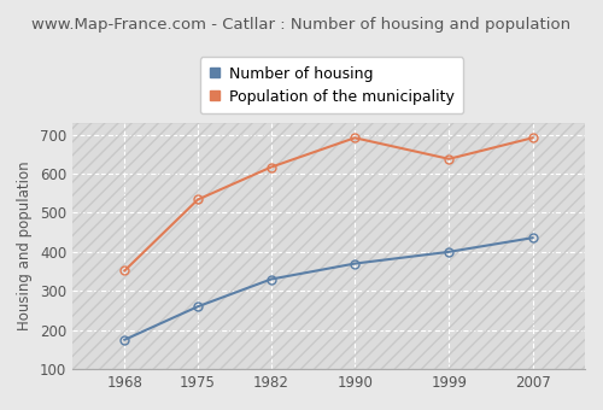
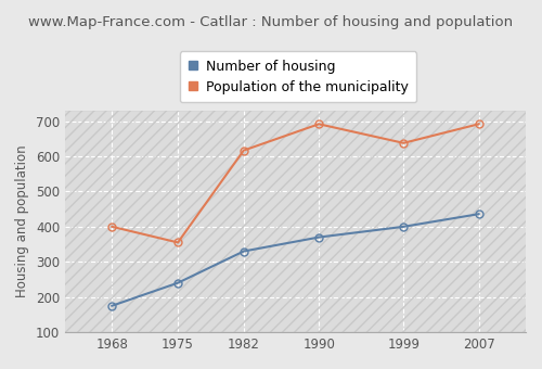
Population of the municipality/1968: 352 -> 400
Number of housing/1975: 260 -> 240
Population of the municipality/1975: 534 -> 355
